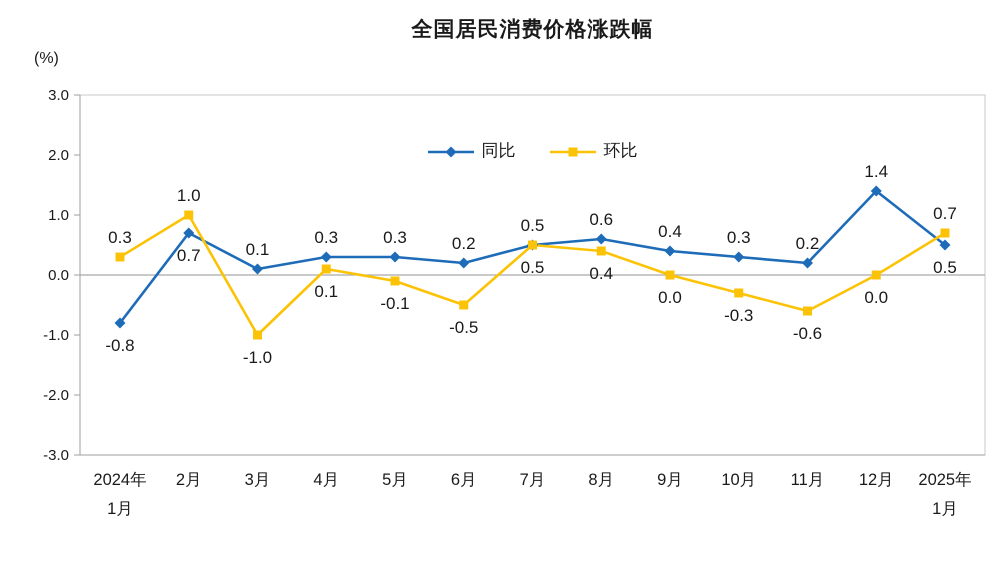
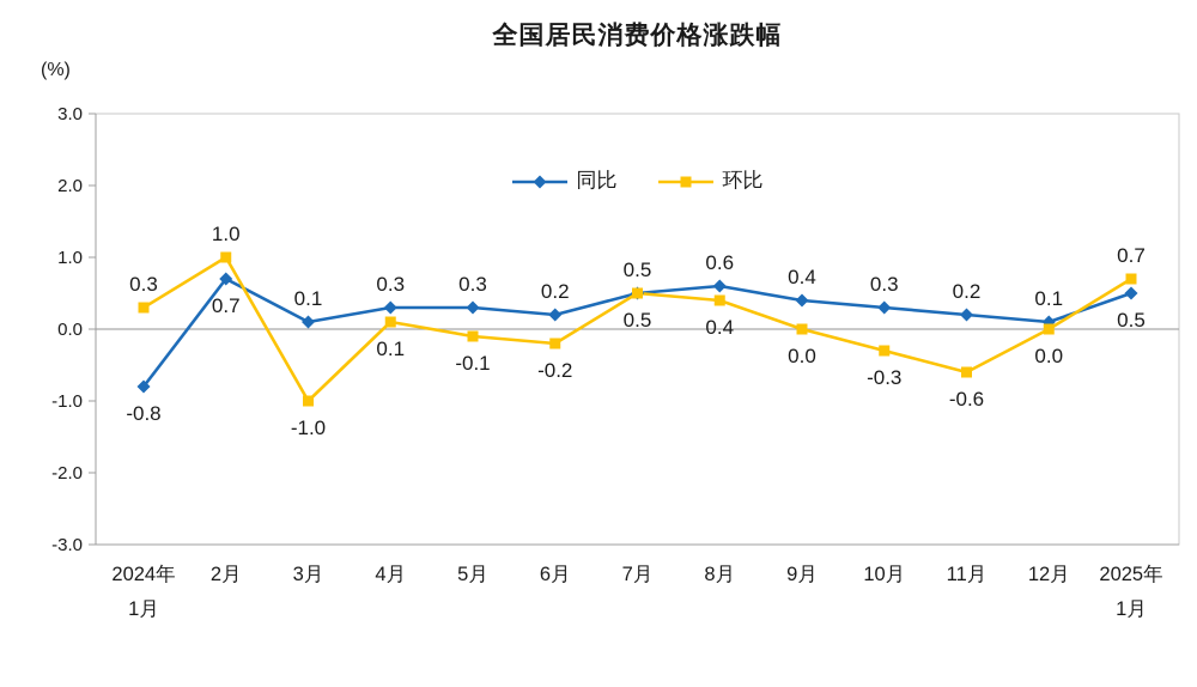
环比/6月: -0.5 -> -0.2
同比/12月: 1.4 -> 0.1
